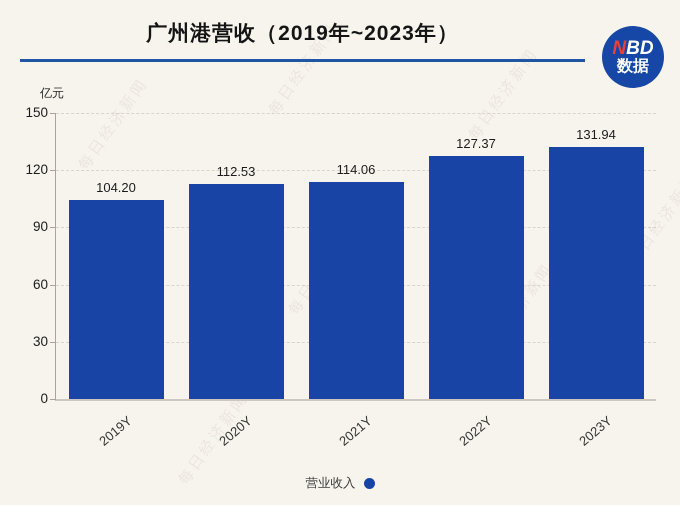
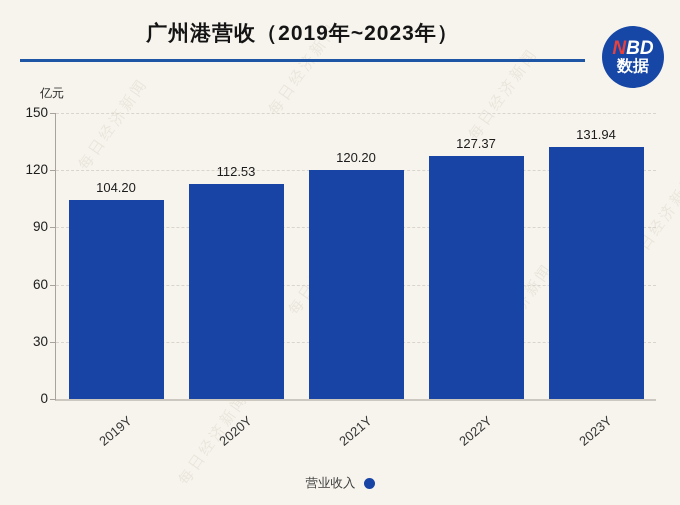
2021Y: 114.06 -> 120.20
